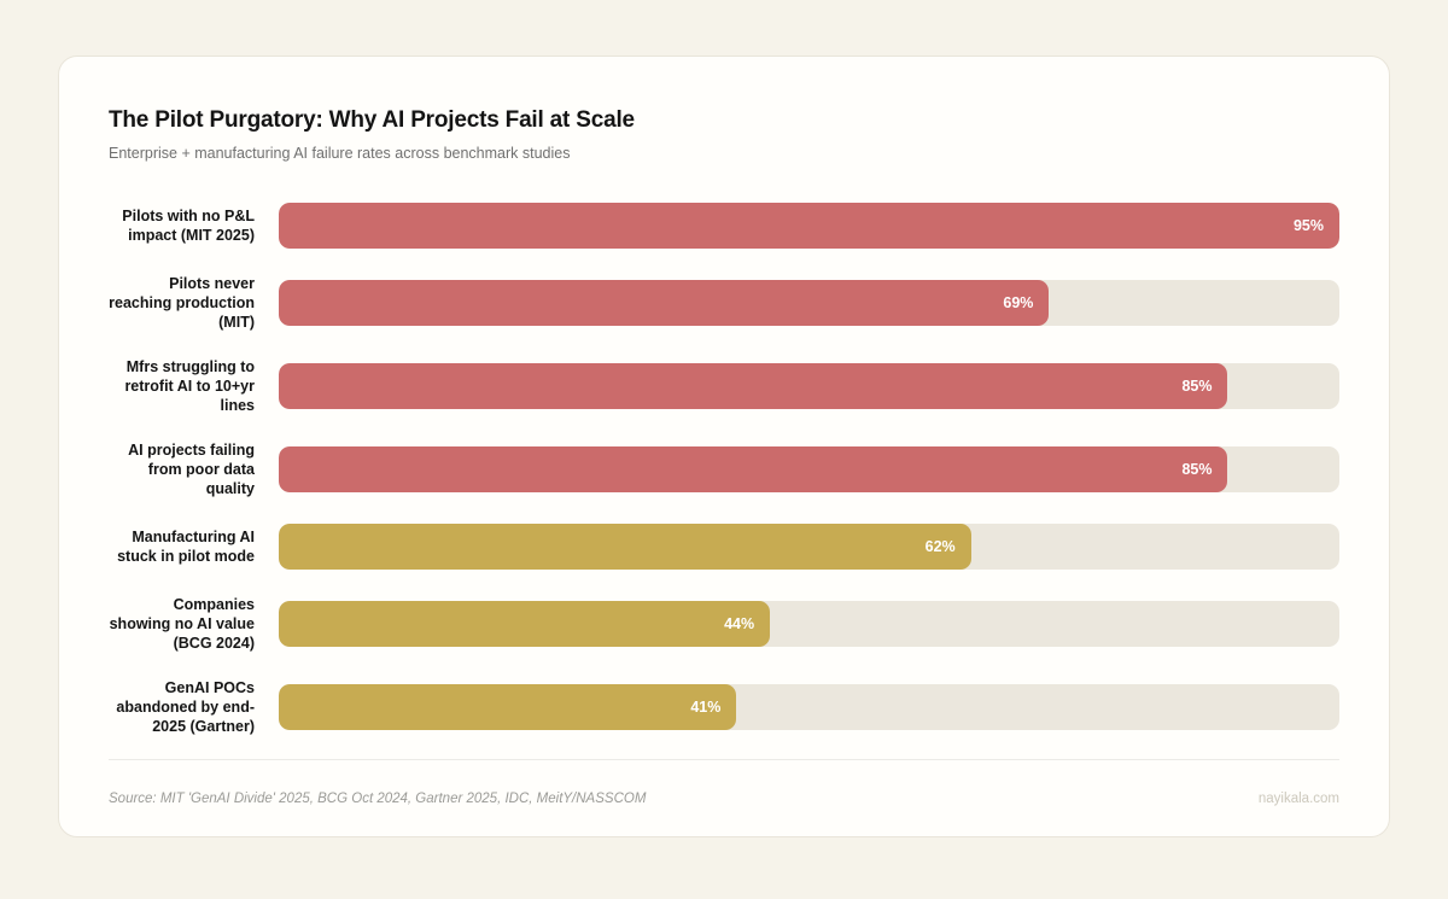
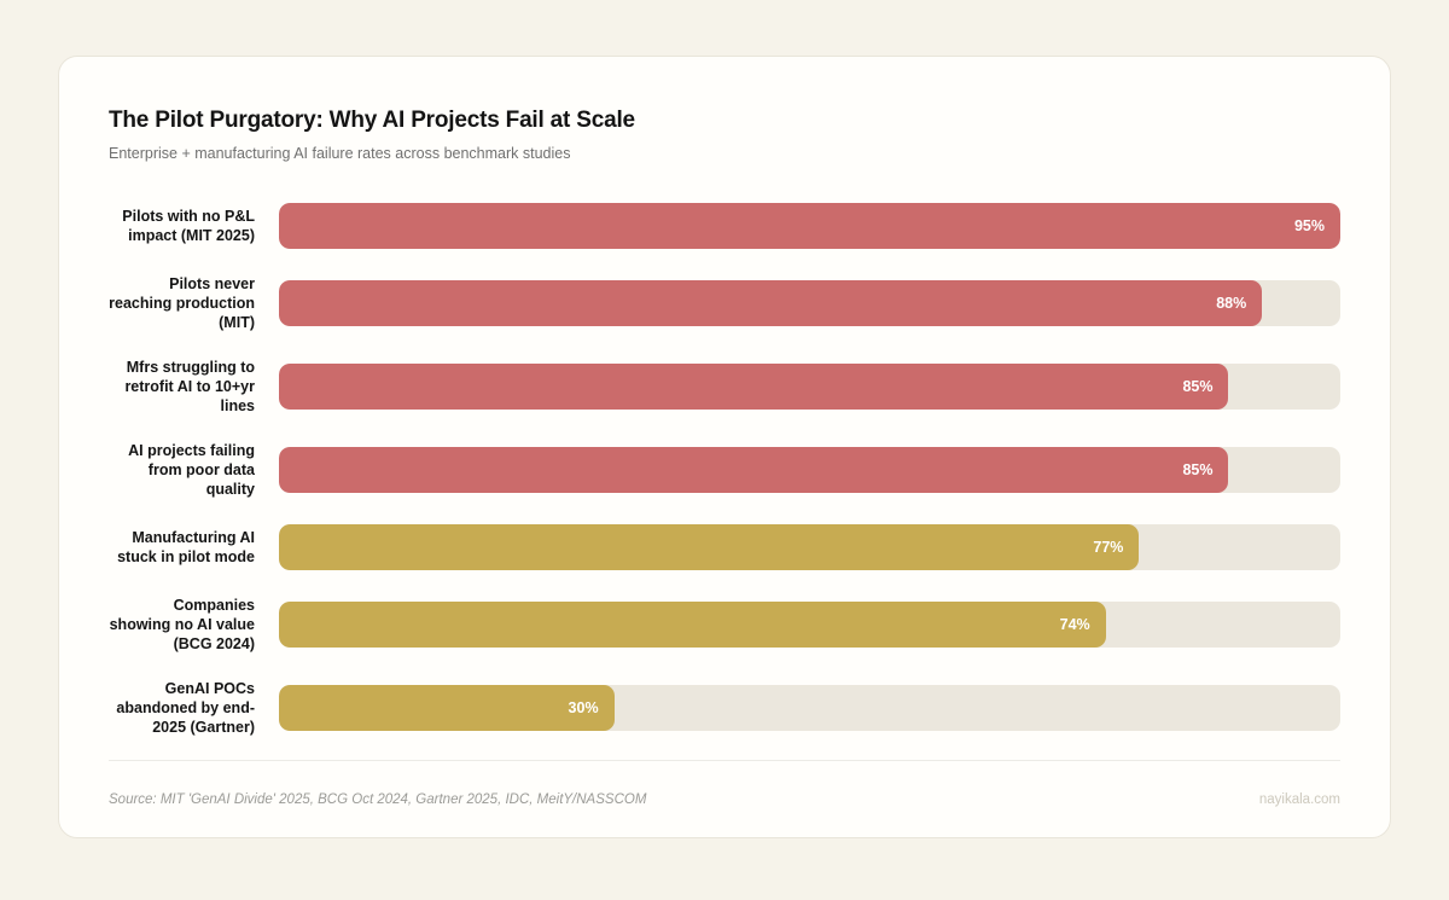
Pilots never reaching production (MIT): 69% -> 88%
Manufacturing AI stuck in pilot mode: 62% -> 77%
Companies showing no AI value (BCG 2024): 44% -> 74%
GenAI POCs abandoned by end-2025 (Gartner): 41% -> 30%
